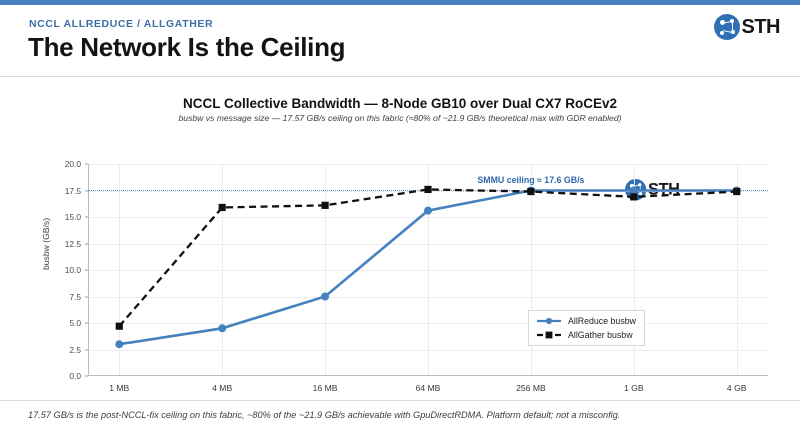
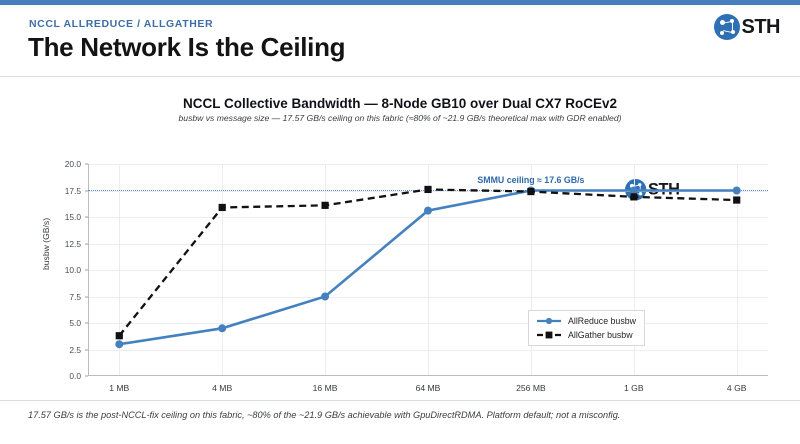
AllGather busbw/1 MB: 4.7 -> 3.8
AllGather busbw/4 GB: 17.4 -> 16.6
